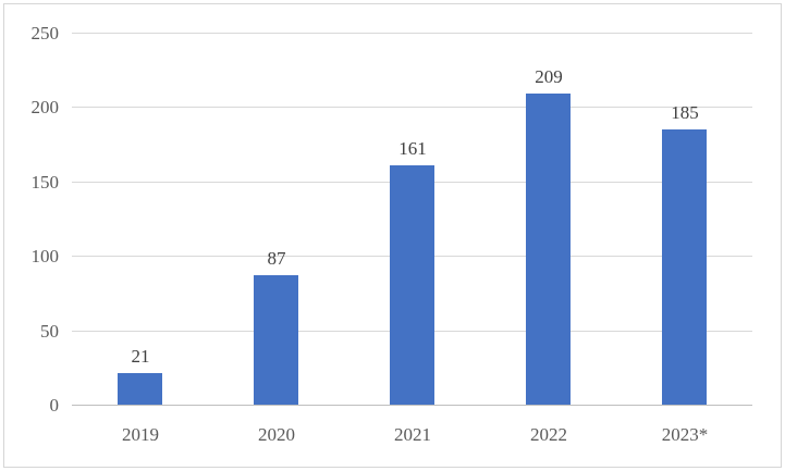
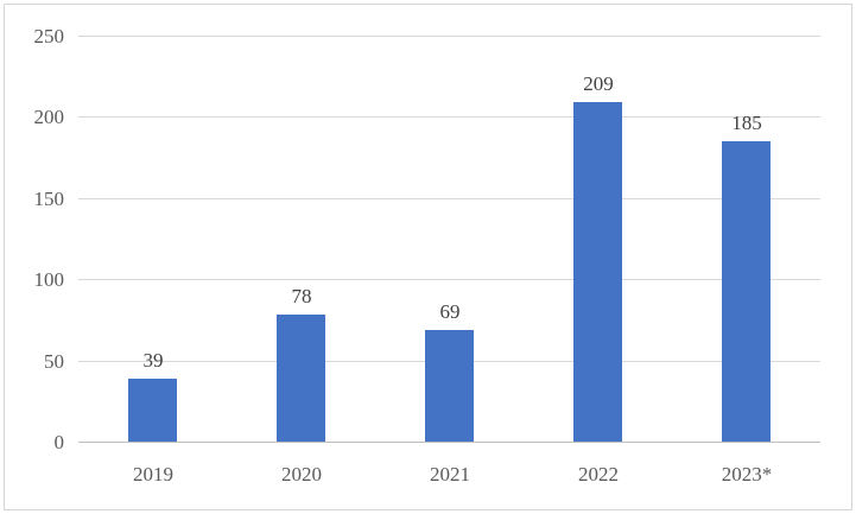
2019: 21 -> 39
2020: 87 -> 78
2021: 161 -> 69
